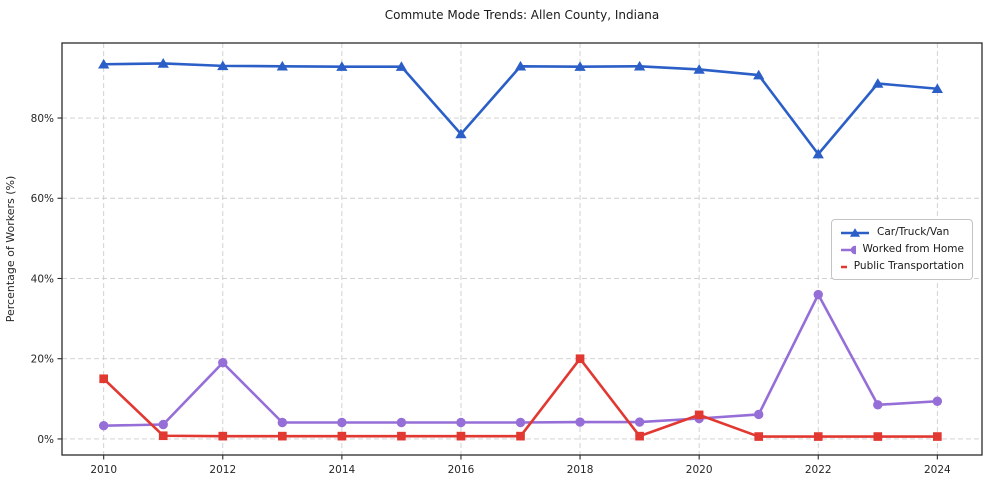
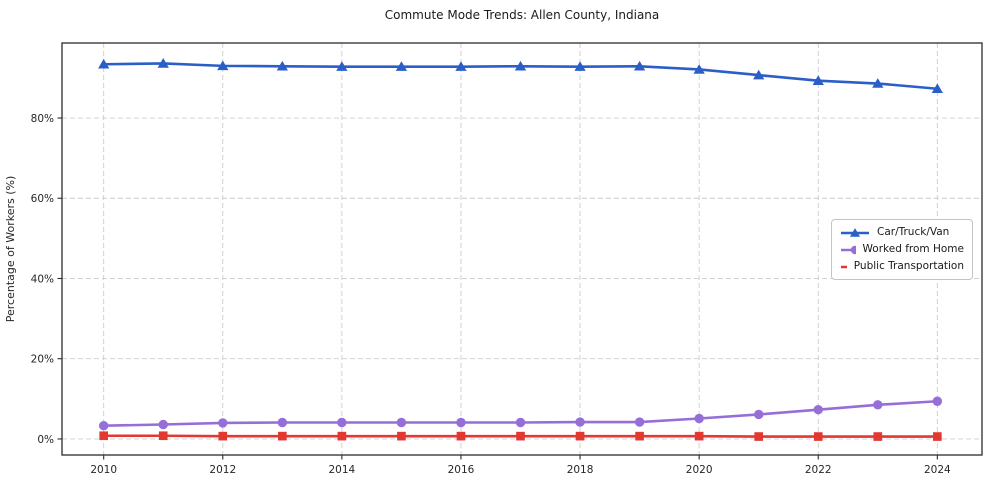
Public Transportation/2010: 15% -> 1%
Worked from Home/2012: 19% -> 4%
Car/Truck/Van/2016: 76% -> 93%
Public Transportation/2018: 20% -> 1%
Public Transportation/2020: 6% -> 1%
Car/Truck/Van/2022: 71% -> 89%
Worked from Home/2022: 36% -> 7%
